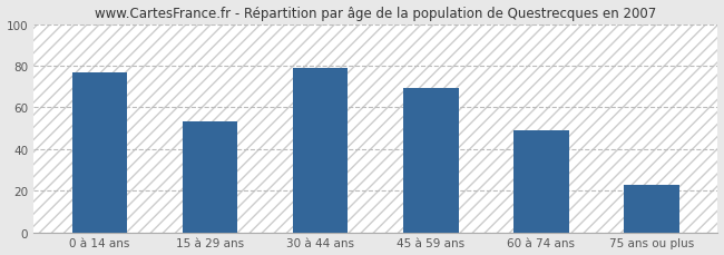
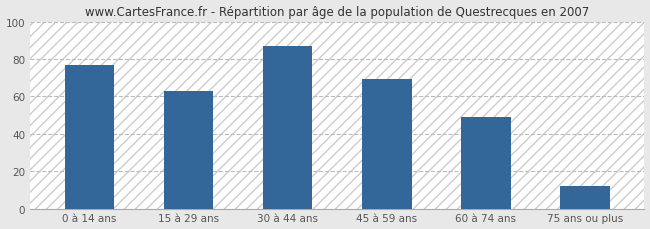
15 à 29 ans: 53 -> 63
30 à 44 ans: 79 -> 87
75 ans ou plus: 23 -> 12
